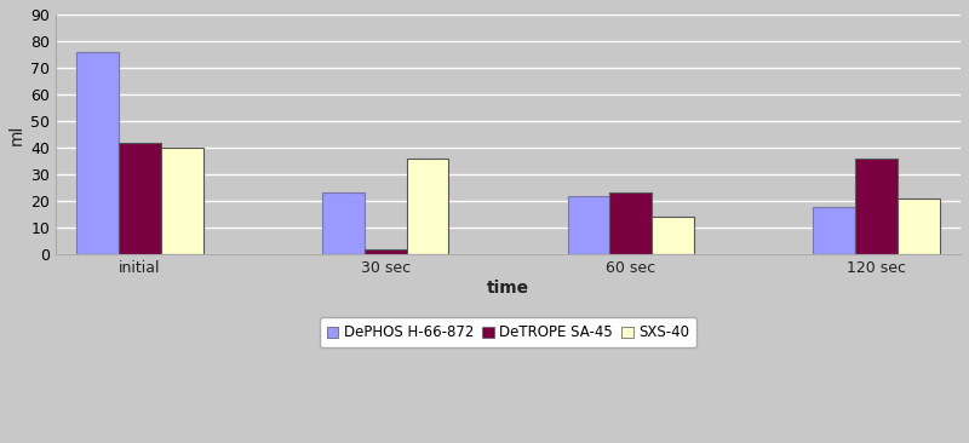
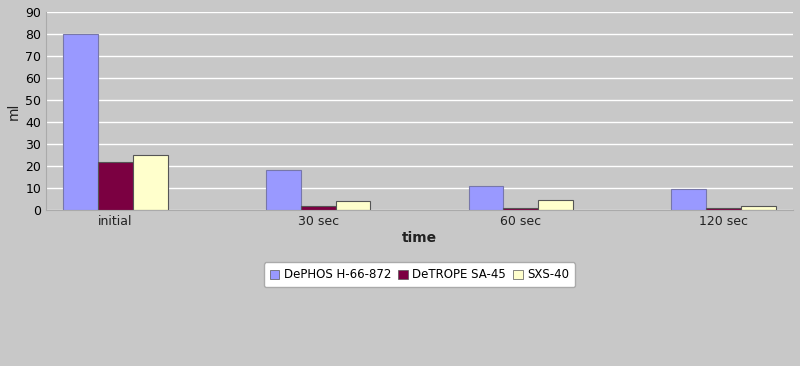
DePHOS H-66-872/initial: 76.0 -> 80.0
DeTROPE SA-45/initial: 42 -> 22
SXS-40/initial: 40.0 -> 25.0
DePHOS H-66-872/30 sec: 23.0 -> 18.0
SXS-40/30 sec: 36.0 -> 4.0
DePHOS H-66-872/60 sec: 22.0 -> 11.0
DeTROPE SA-45/60 sec: 23 -> 1
SXS-40/60 sec: 14.0 -> 4.5
DePHOS H-66-872/120 sec: 17.5 -> 9.5
DeTROPE SA-45/120 sec: 36 -> 1
SXS-40/120 sec: 21.0 -> 2.0
